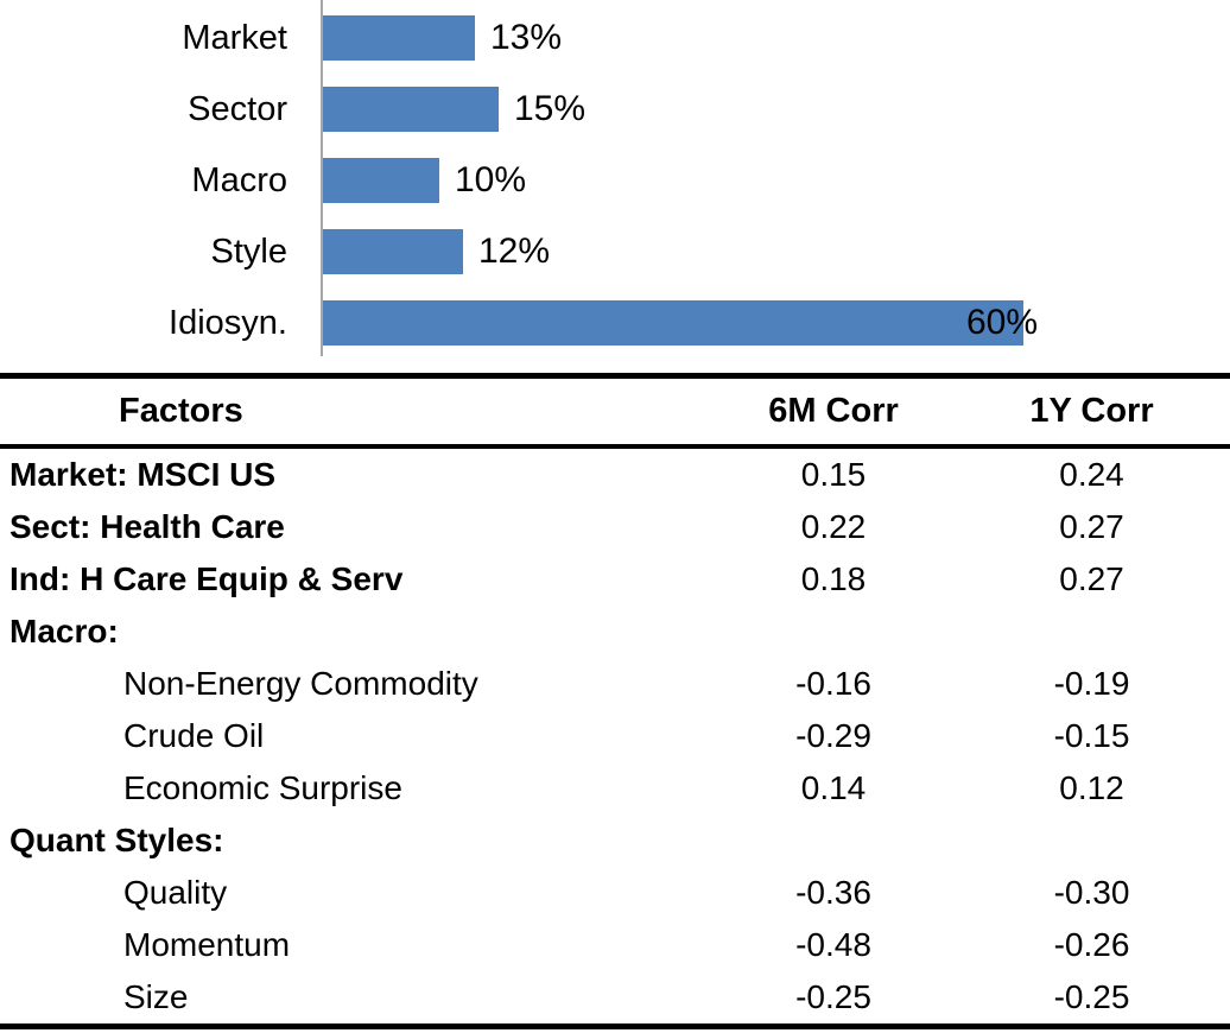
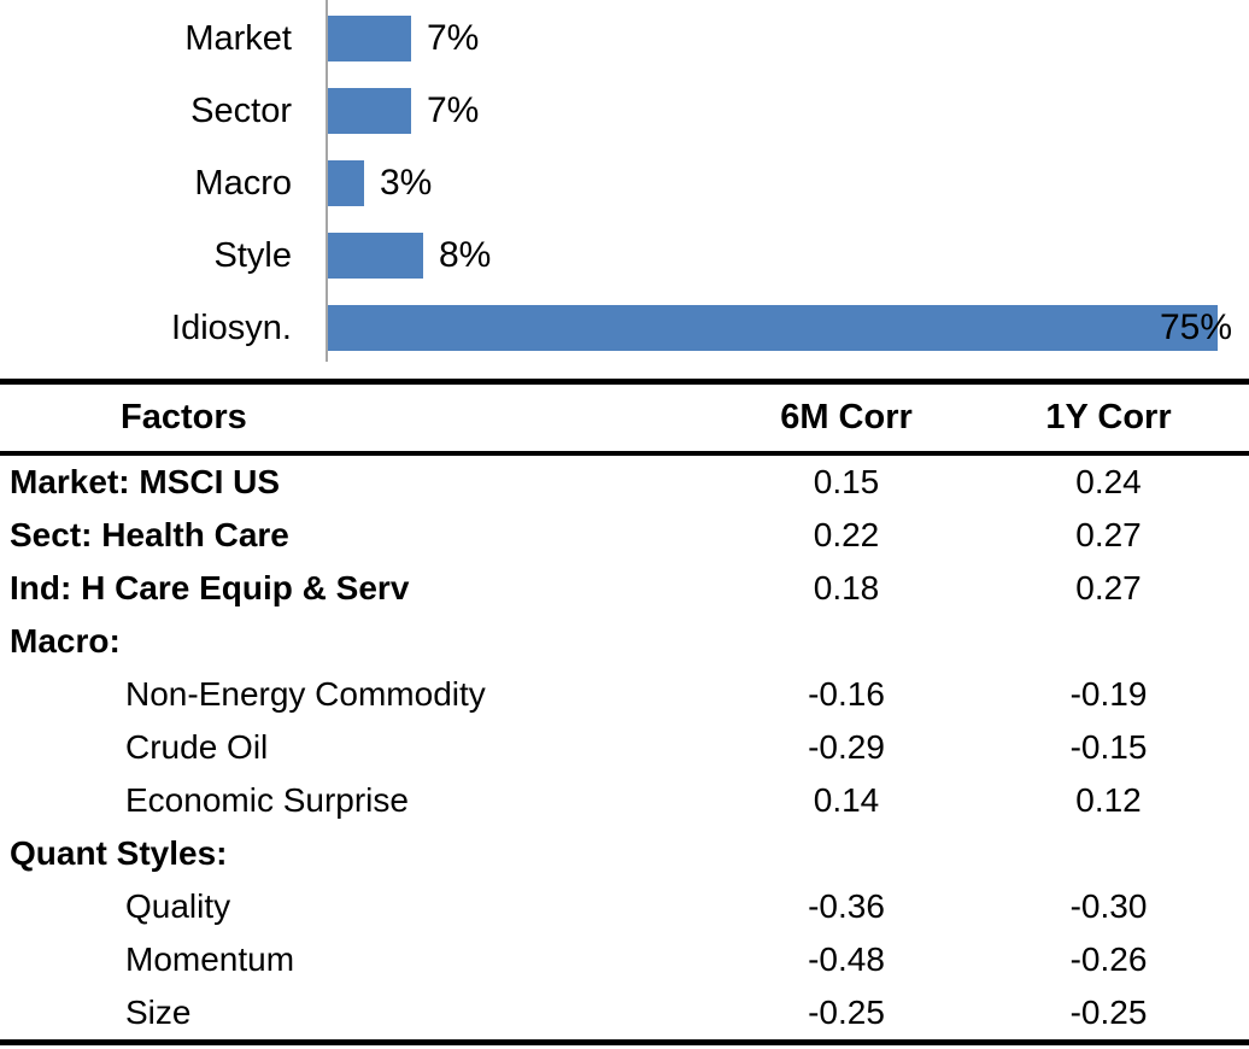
Market: 13% -> 7%
Sector: 15% -> 7%
Macro: 10% -> 3%
Style: 12% -> 8%
Idiosyn.: 60% -> 75%
